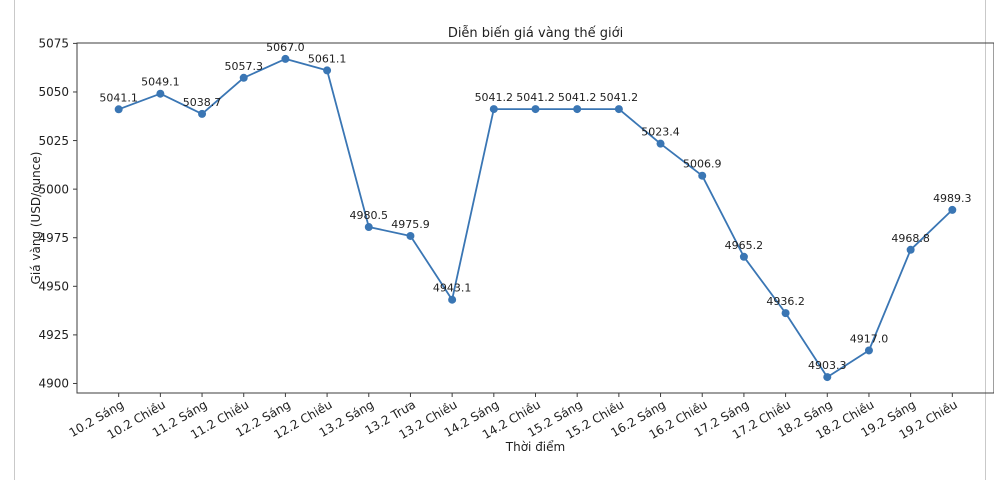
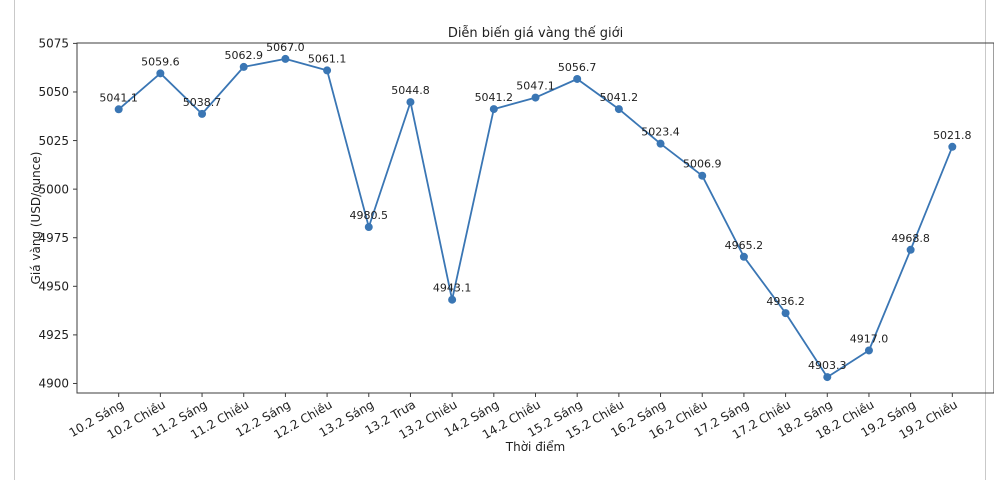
10.2 Chiều: 5049.1 -> 5059.6
11.2 Chiều: 5057.3 -> 5062.9
13.2 Trưa: 4975.9 -> 5044.8
14.2 Chiều: 5041.2 -> 5047.1
15.2 Sáng: 5041.2 -> 5056.7
19.2 Chiều: 4989.3 -> 5021.8
